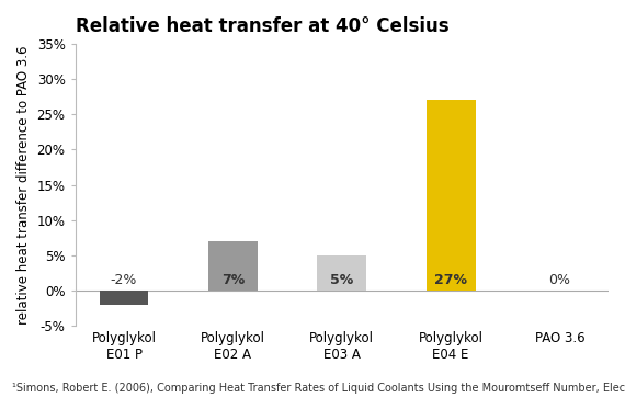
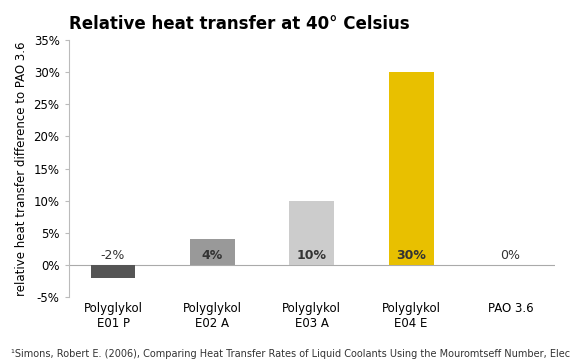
Polyglykol E02 A: 7% -> 4%
Polyglykol E03 A: 5% -> 10%
Polyglykol E04 E: 27% -> 30%
